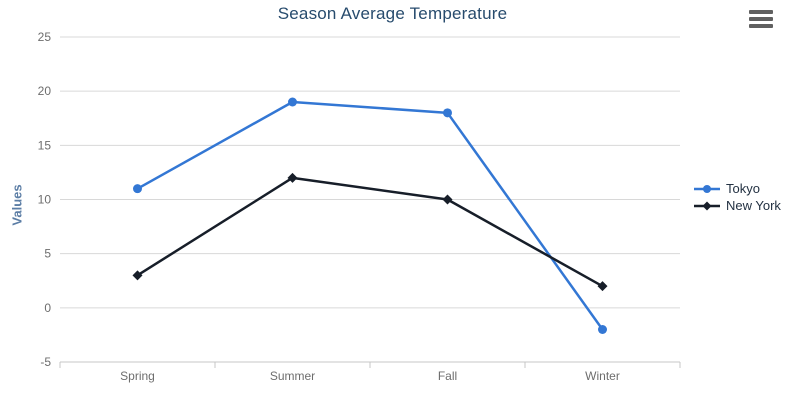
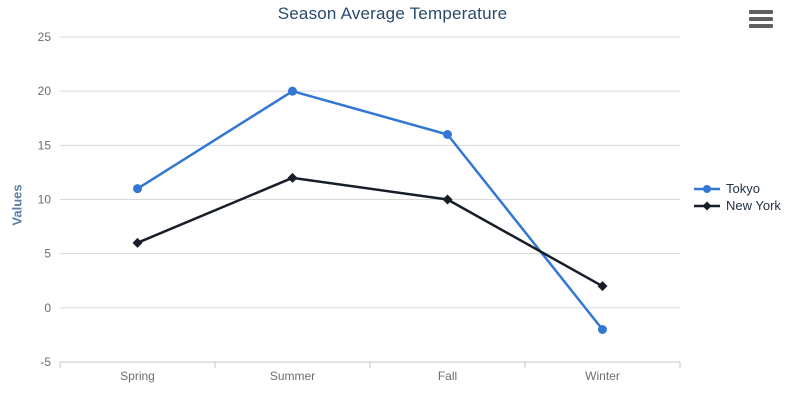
New York/Spring: 3 -> 6
Tokyo/Summer: 19 -> 20
Tokyo/Fall: 18 -> 16
